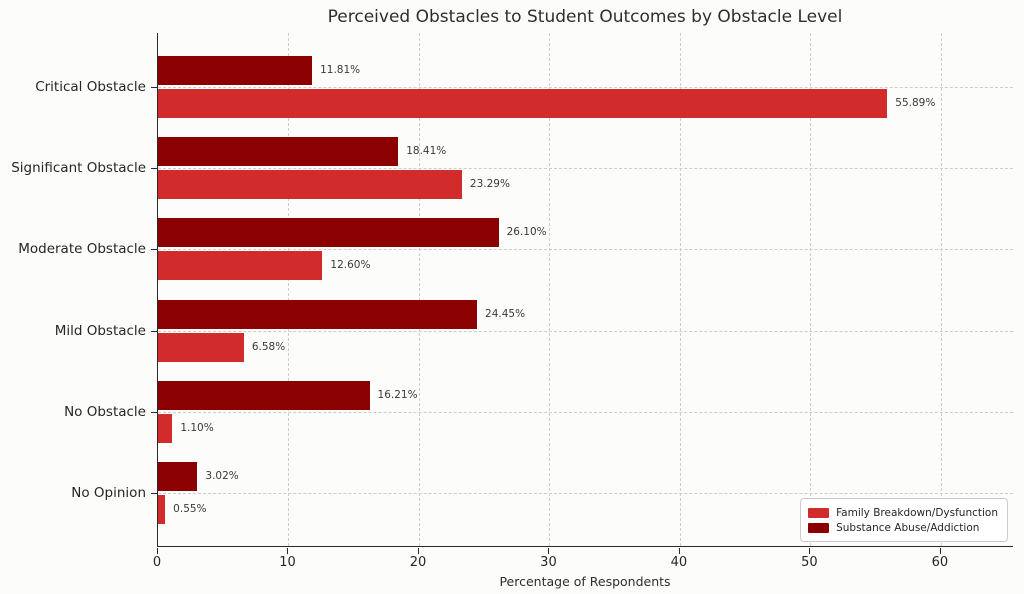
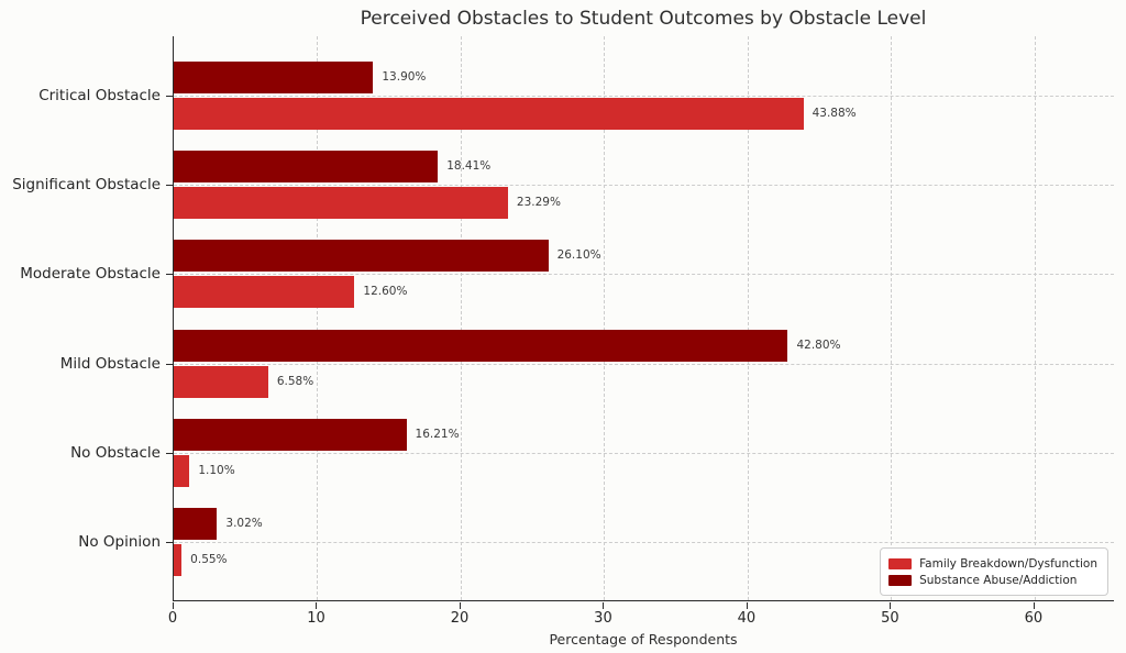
Family Breakdown/Dysfunction/Critical Obstacle: 55.89% -> 43.88%
Substance Abuse/Addiction/Critical Obstacle: 11.81% -> 13.90%
Substance Abuse/Addiction/Mild Obstacle: 24.45% -> 42.80%
